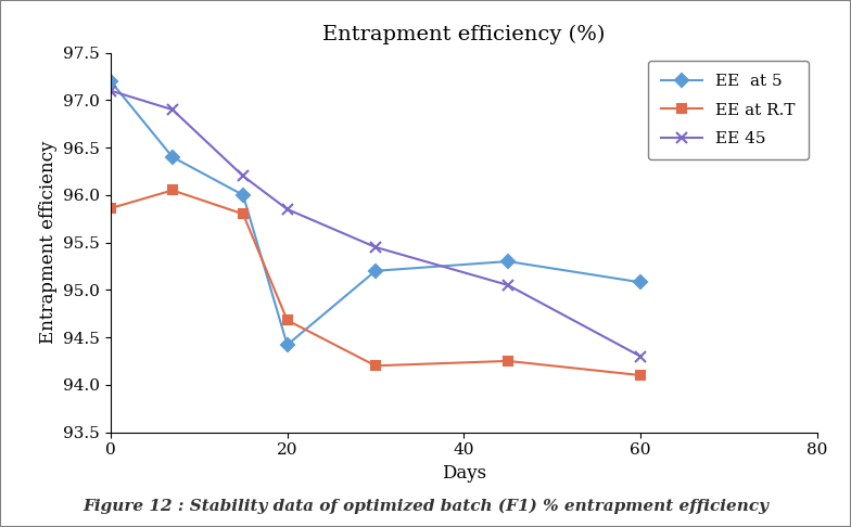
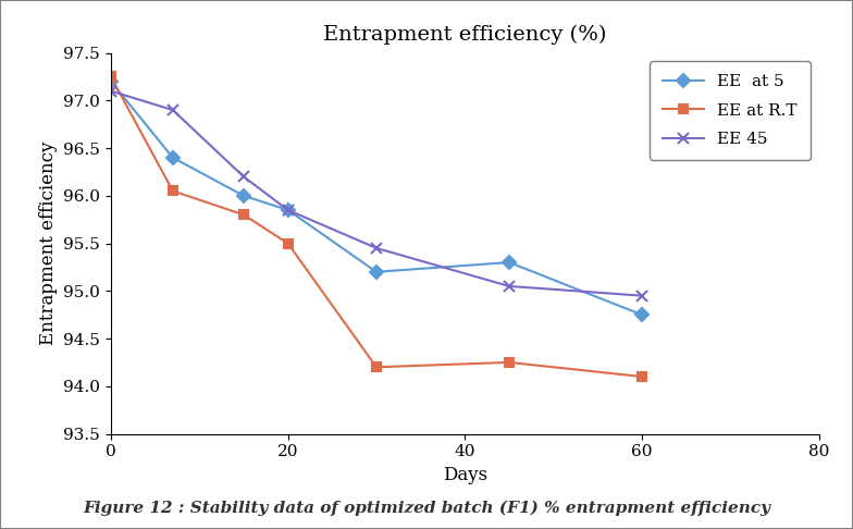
EE at R.T/0: 95.86 -> 97.25
EE at 5/20: 94.42 -> 95.85
EE at R.T/20: 94.68 -> 95.50
EE at 5/60: 95.08 -> 94.75
EE 45/60: 94.30 -> 94.95
